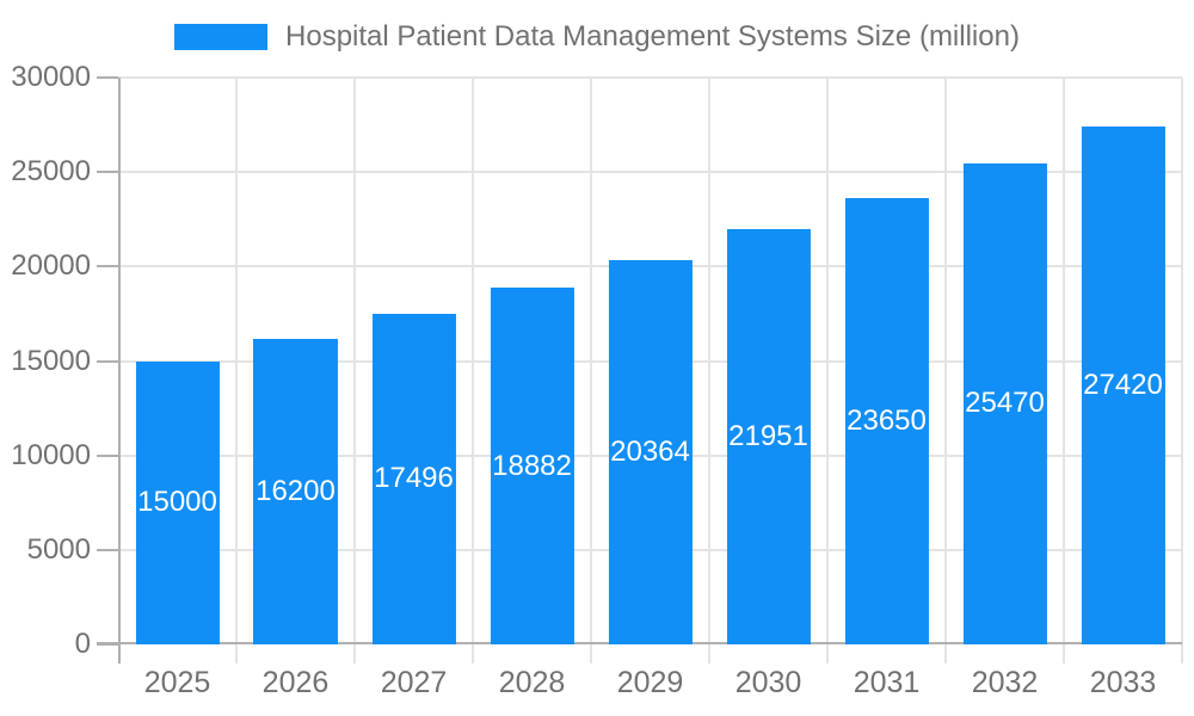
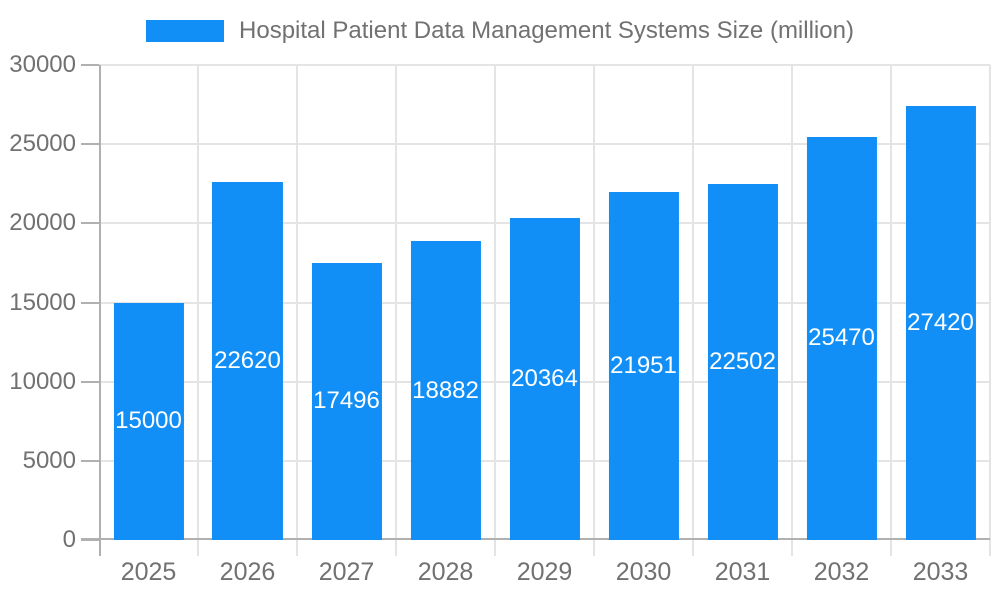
2026: 16200 -> 22620
2031: 23650 -> 22502
